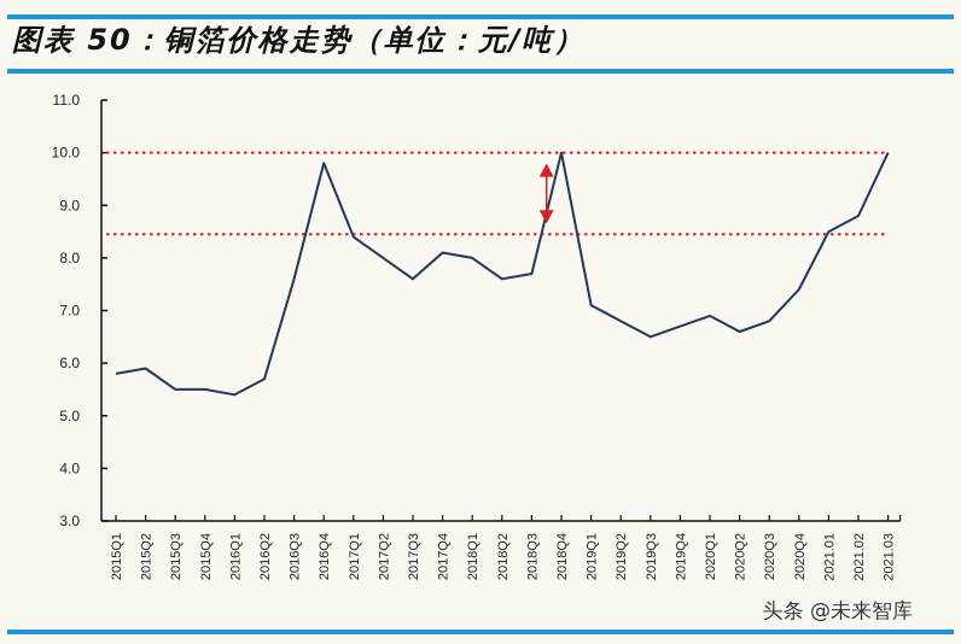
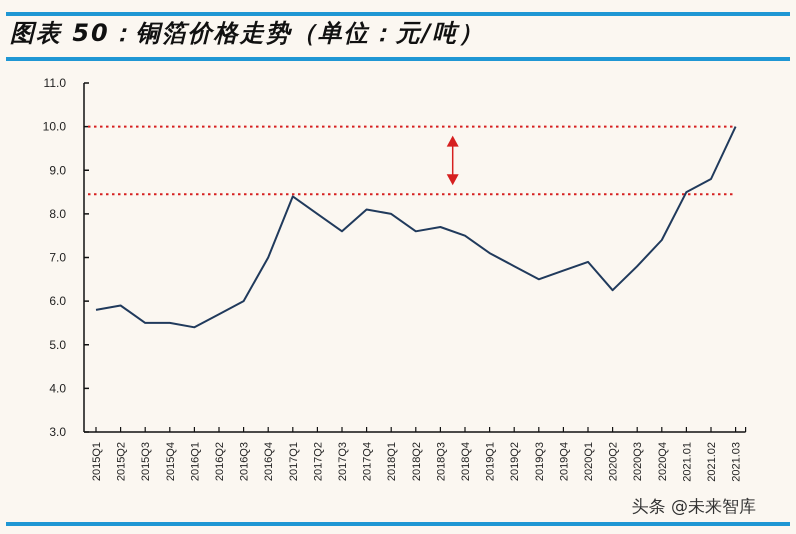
2016Q3: 7.6 -> 6.0
2016Q4: 9.8 -> 7.0
2018Q4: 10.0 -> 7.5
2020Q2: 6.6 -> 6.2
